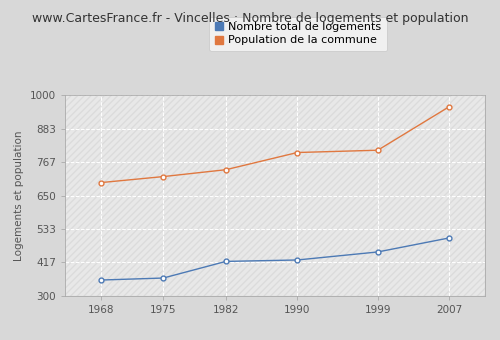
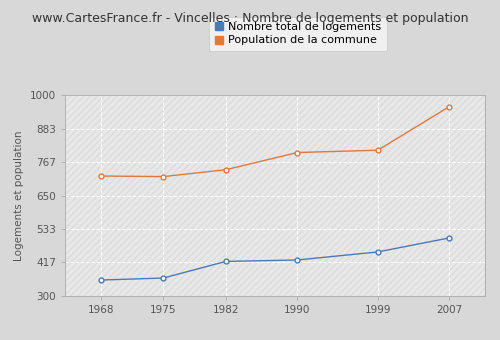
Population de la commune/1968: 695 -> 718
